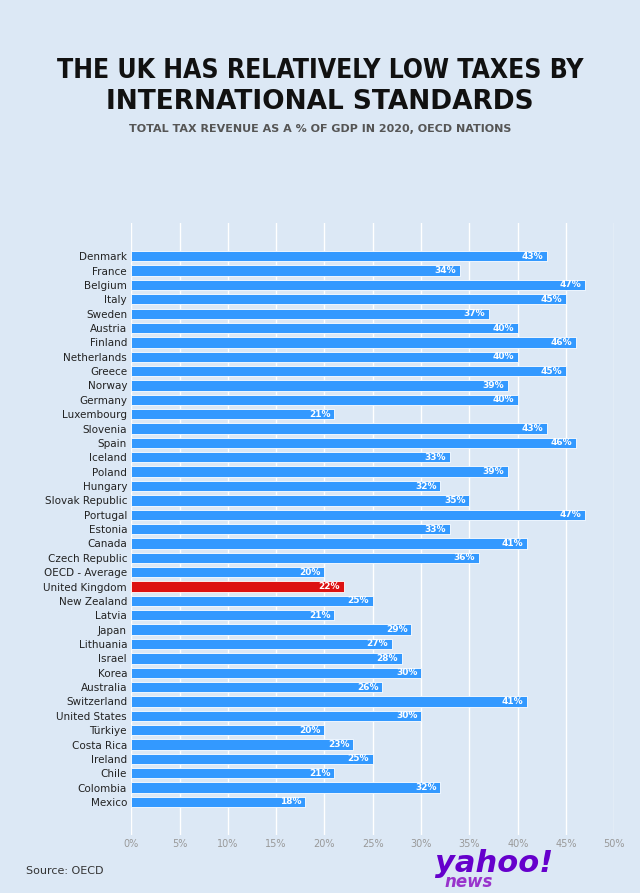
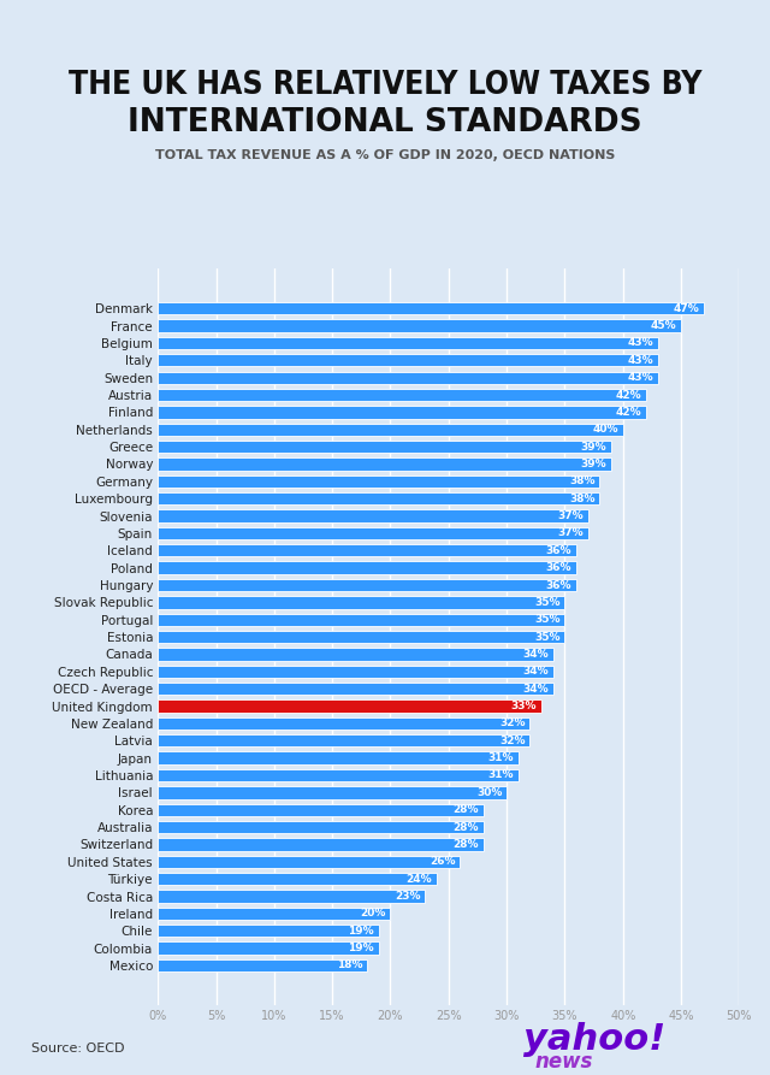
Denmark: 43% -> 47%
France: 34% -> 45%
Belgium: 47% -> 43%
Italy: 45% -> 43%
Sweden: 37% -> 43%
Austria: 40% -> 42%
Finland: 46% -> 42%
Greece: 45% -> 39%
Germany: 40% -> 38%
Luxembourg: 21% -> 38%
Slovenia: 43% -> 37%
Spain: 46% -> 37%
Iceland: 33% -> 36%
Poland: 39% -> 36%
Hungary: 32% -> 36%
Portugal: 47% -> 35%
Estonia: 33% -> 35%
Canada: 41% -> 34%
Czech Republic: 36% -> 34%
OECD - Average: 20% -> 34%
United Kingdom: 22% -> 33%
New Zealand: 25% -> 32%
Latvia: 21% -> 32%
Japan: 29% -> 31%
Lithuania: 27% -> 31%
Israel: 28% -> 30%
Korea: 30% -> 28%
Australia: 26% -> 28%
Switzerland: 41% -> 28%
United States: 30% -> 26%
Türkiye: 20% -> 24%
Ireland: 25% -> 20%
Chile: 21% -> 19%
Colombia: 32% -> 19%
